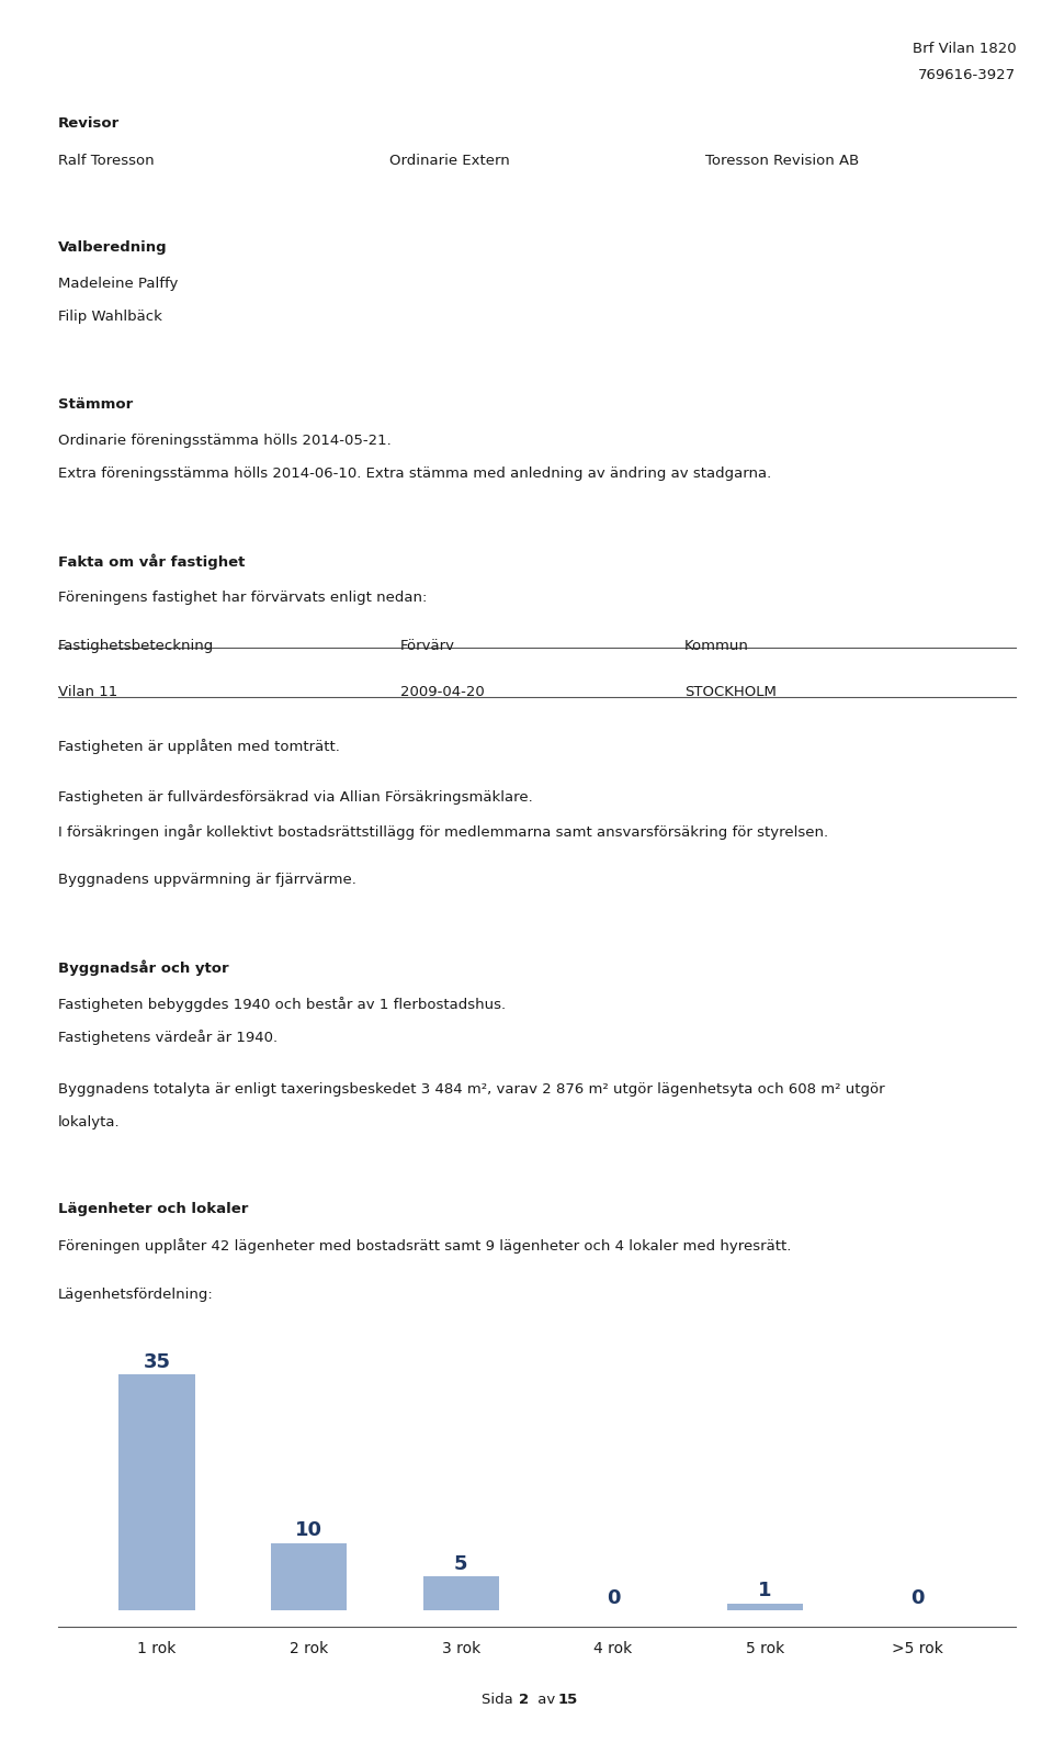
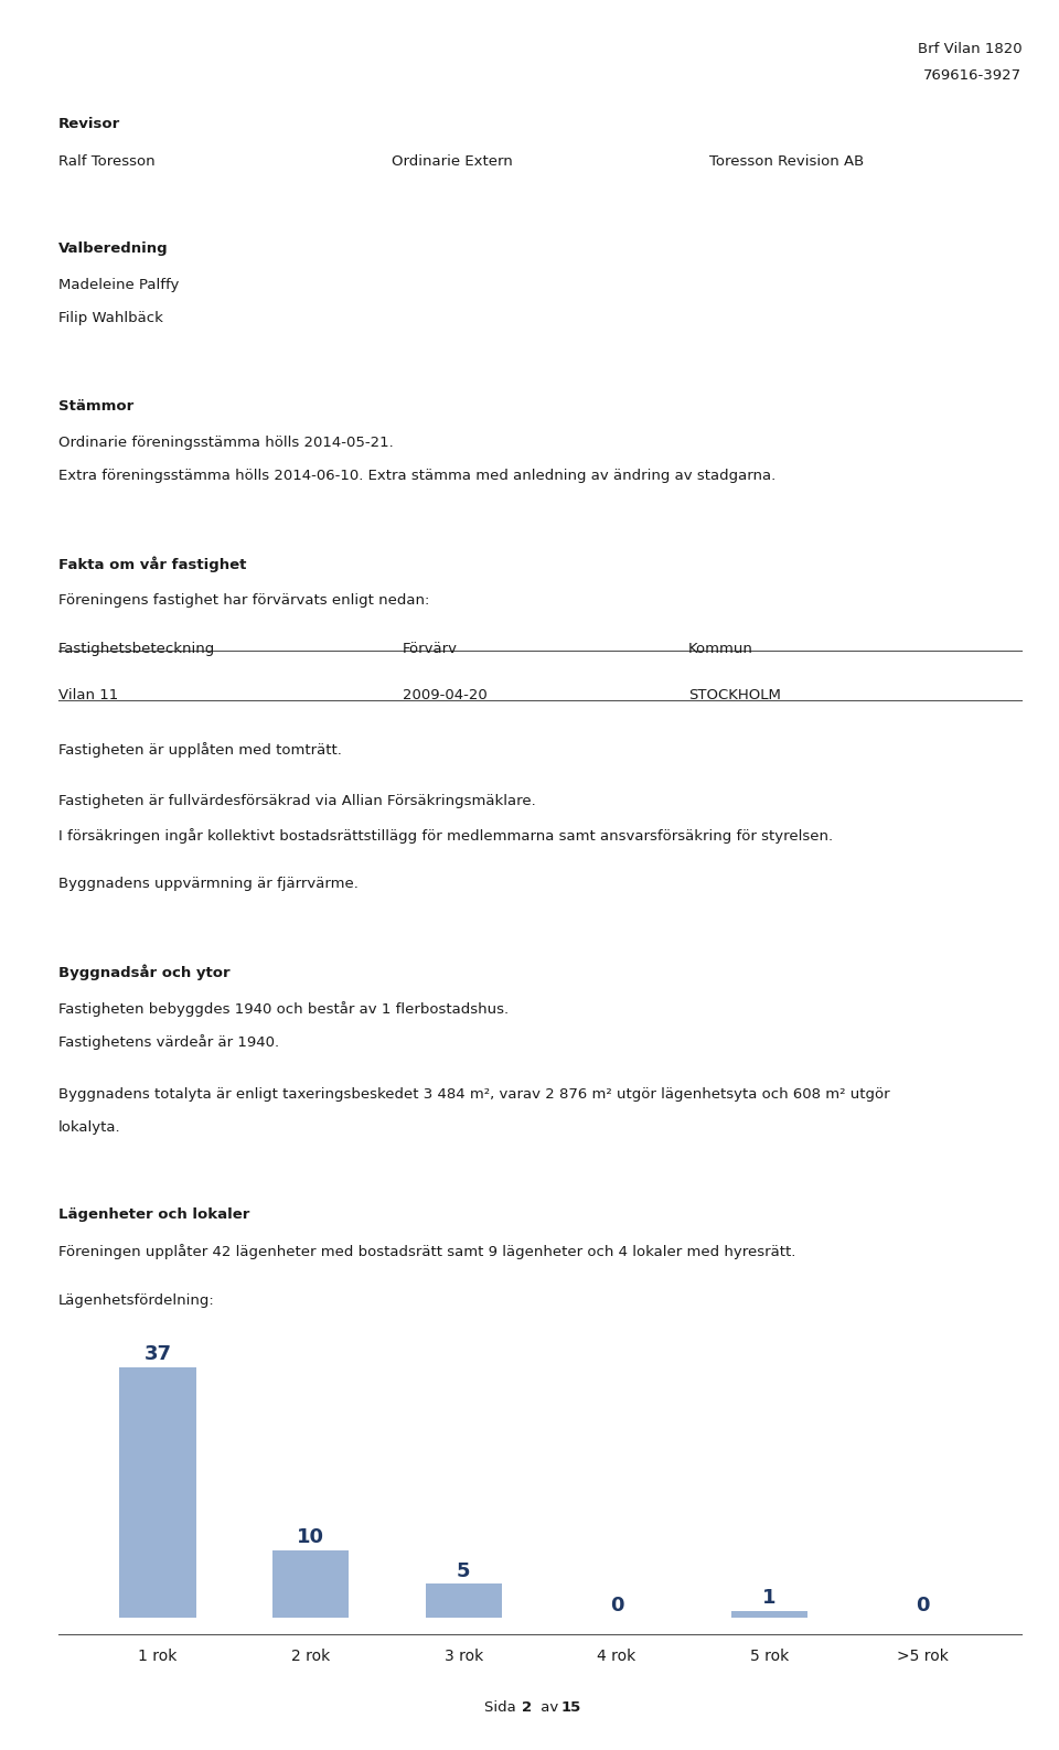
1 rok: 35 -> 37
